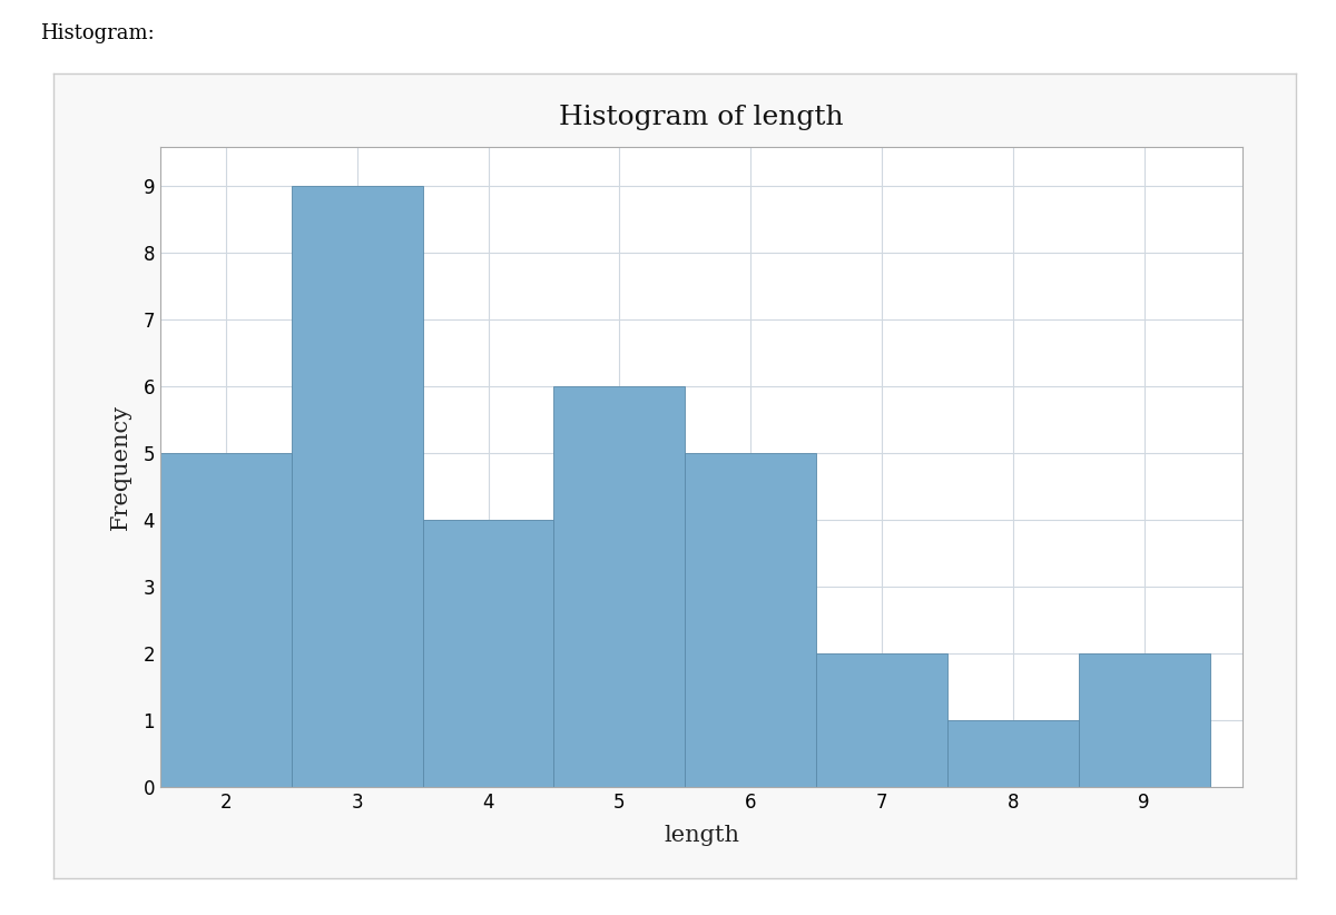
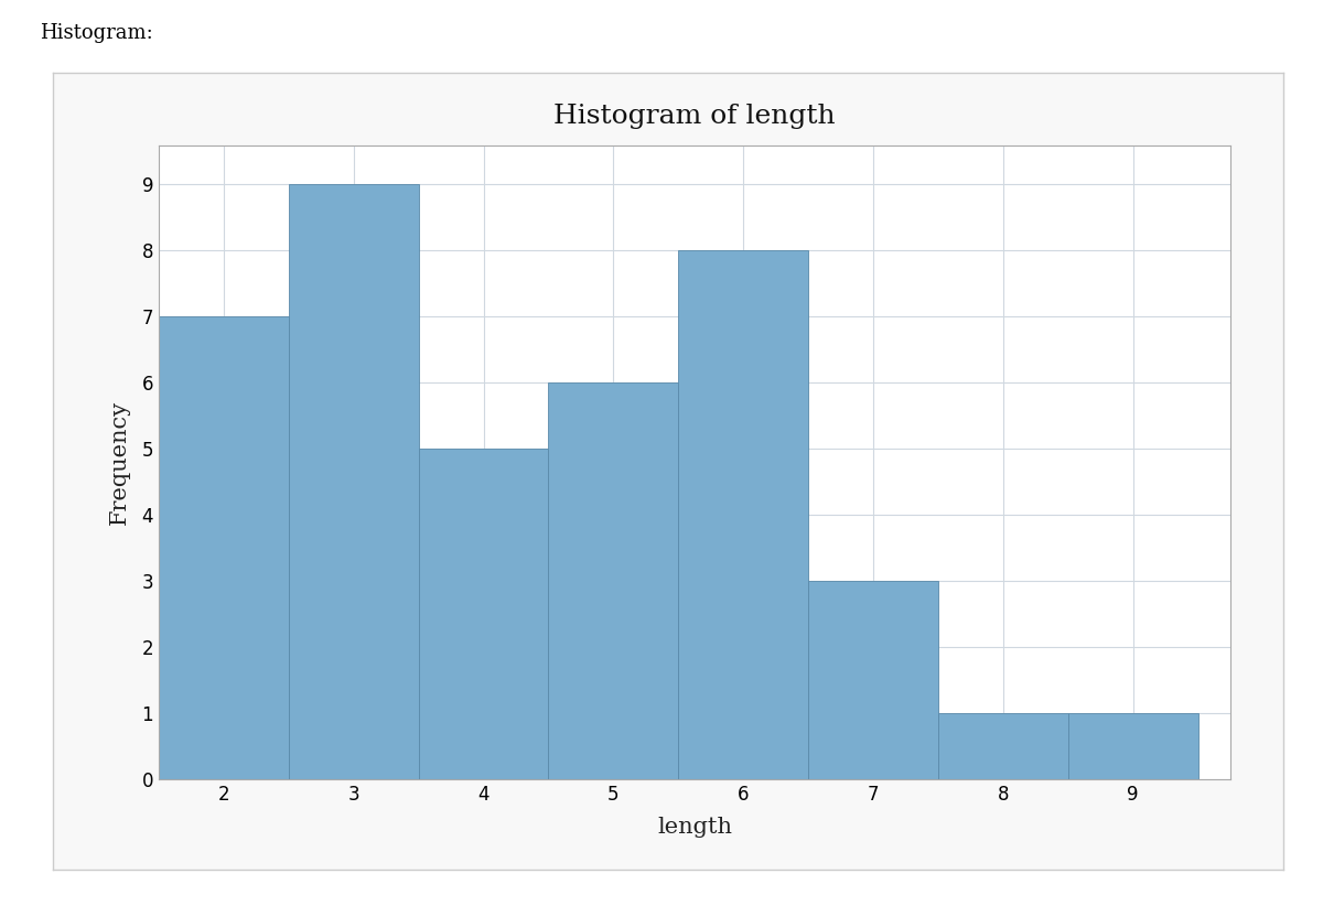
2: 5 -> 7
4: 4 -> 5
6: 5 -> 8
7: 2 -> 3
9: 2 -> 1
